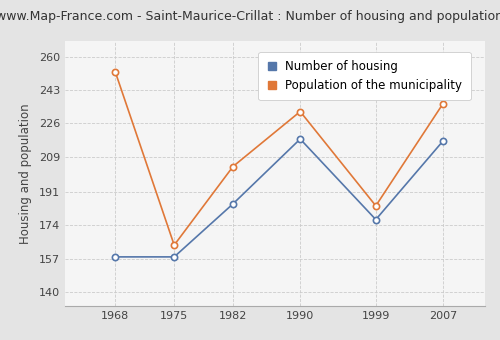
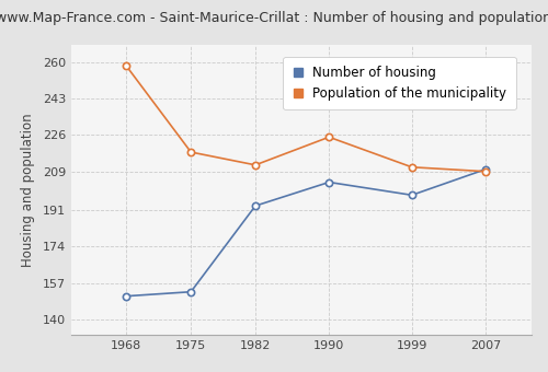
Number of housing/1968: 158 -> 151
Population of the municipality/1968: 252 -> 258
Number of housing/1975: 158 -> 153
Population of the municipality/1975: 164 -> 218
Number of housing/1982: 185 -> 193
Population of the municipality/1982: 204 -> 212
Number of housing/1990: 218 -> 204
Population of the municipality/1990: 232 -> 225
Number of housing/1999: 177 -> 198
Population of the municipality/1999: 184 -> 211
Number of housing/2007: 217 -> 210
Population of the municipality/2007: 236 -> 209
